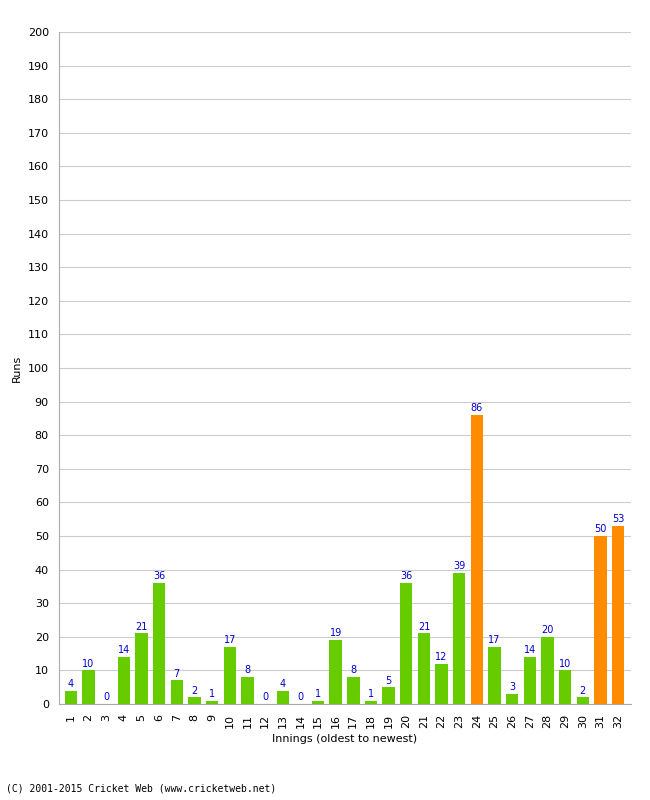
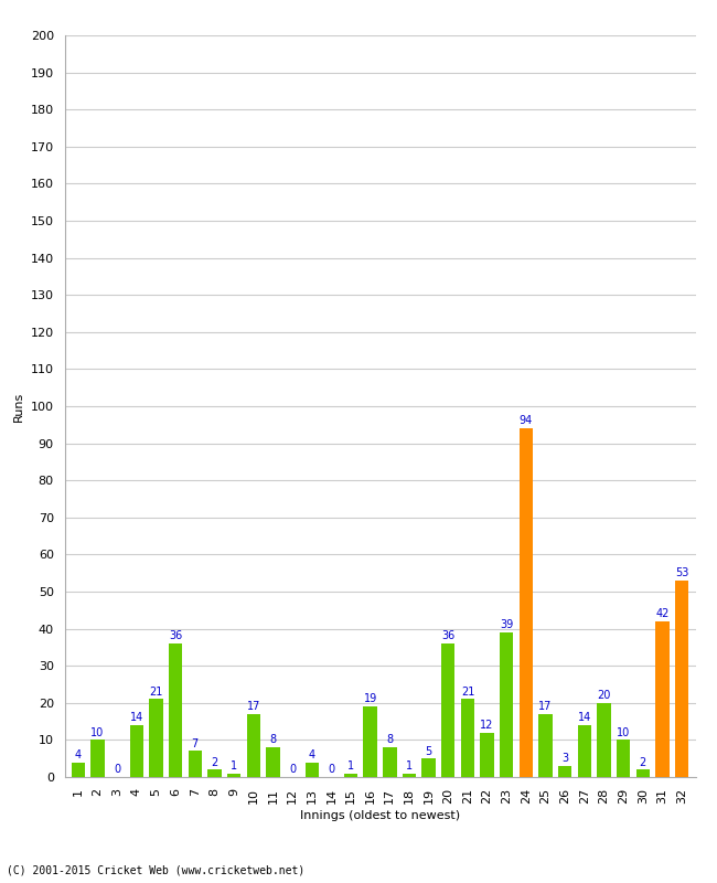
24: 86 -> 94
31: 50 -> 42
